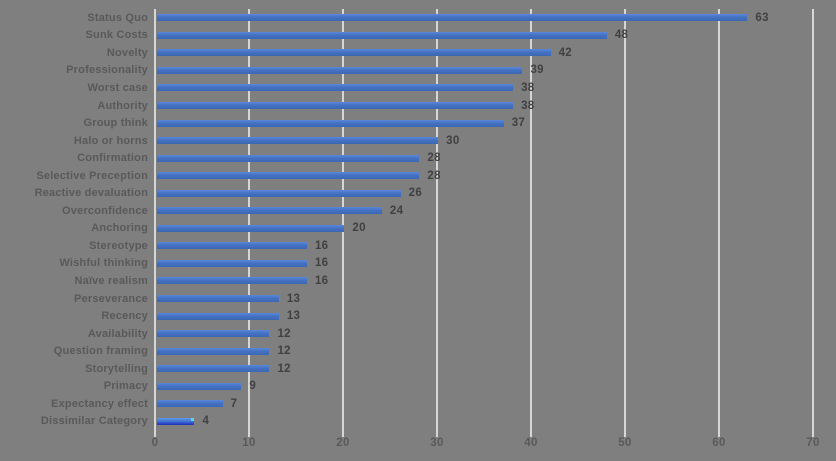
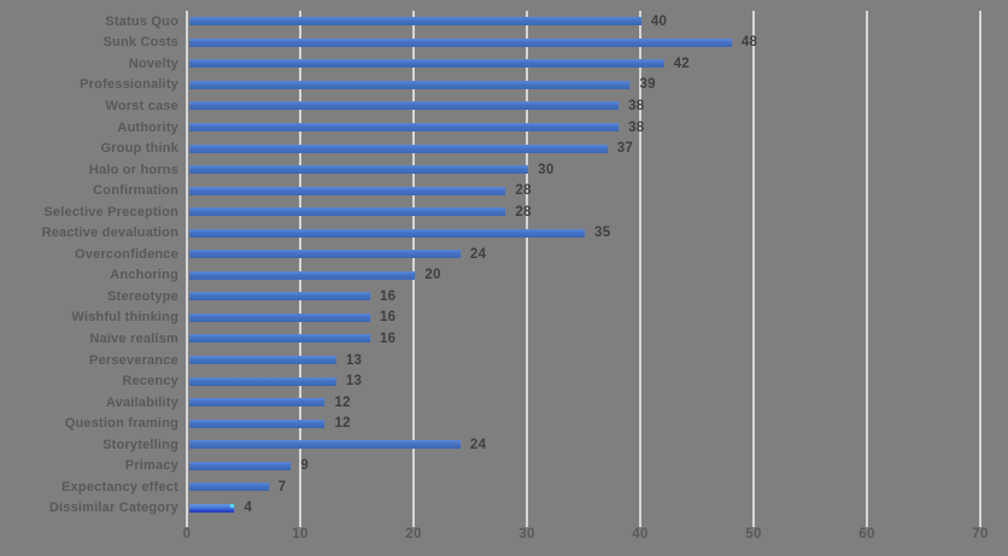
Status Quo: 63 -> 40
Reactive devaluation: 26 -> 35
Storytelling: 12 -> 24
